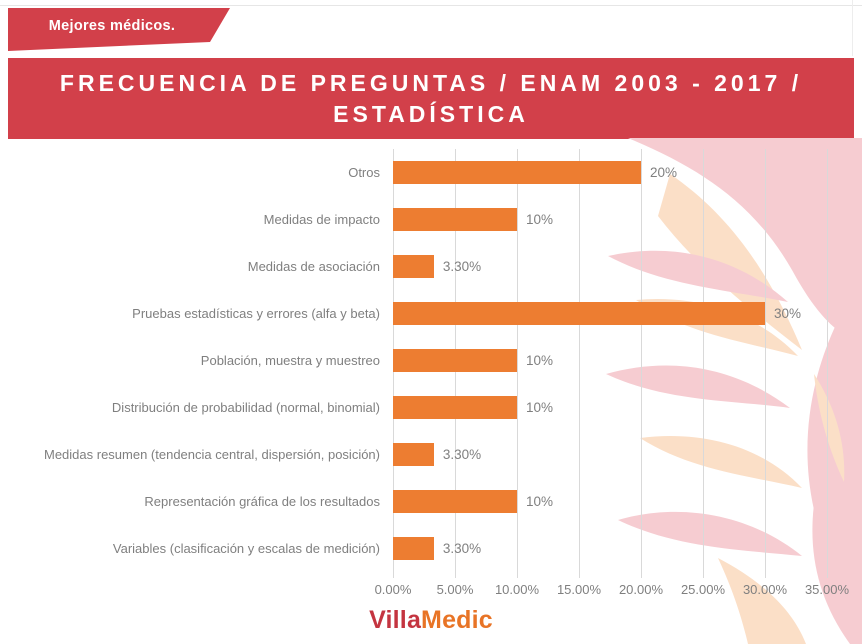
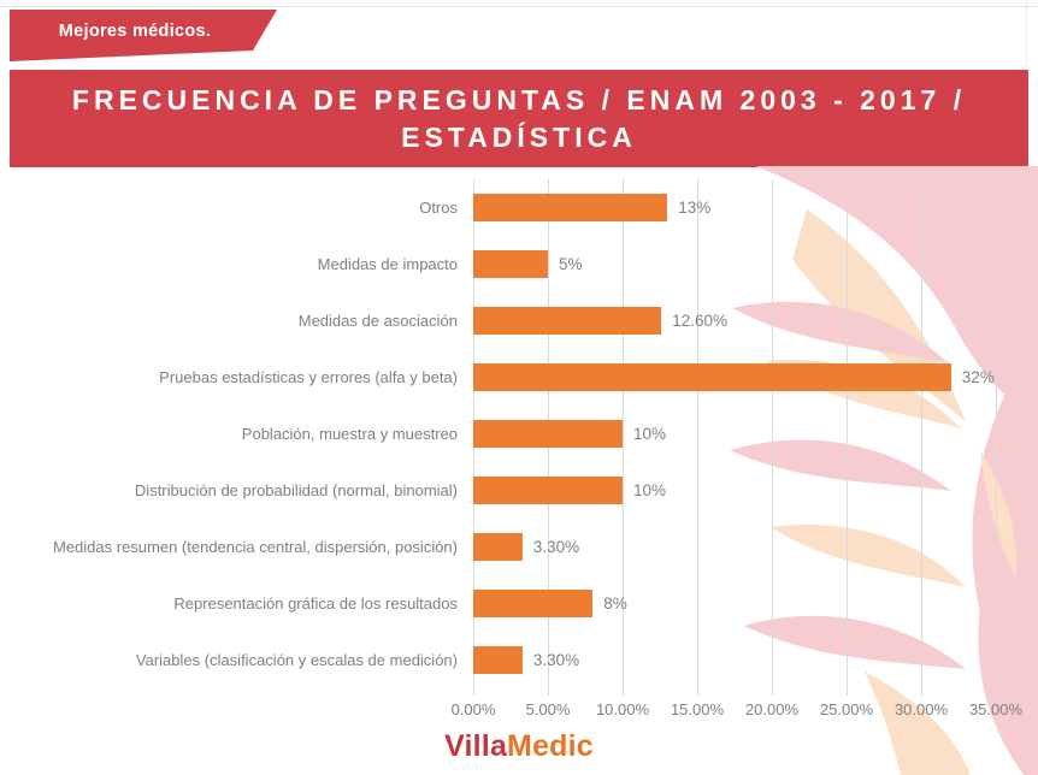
Otros: 20% -> 13%
Medidas de impacto: 10% -> 5%
Medidas de asociación: 3.30% -> 12.60%
Pruebas estadísticas y errores (alfa y beta): 30% -> 32%
Representación gráfica de los resultados: 10% -> 8%
